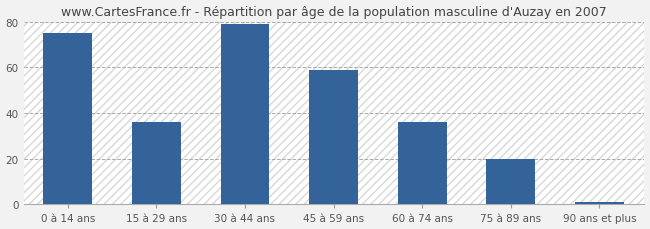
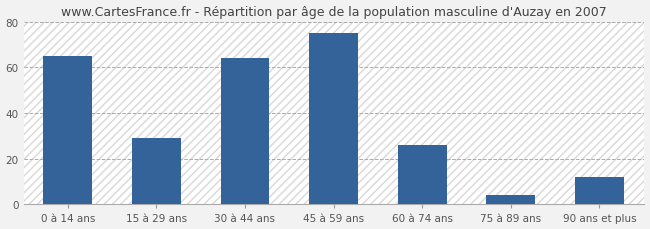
0 à 14 ans: 75 -> 65
15 à 29 ans: 36 -> 29
30 à 44 ans: 79 -> 64
45 à 59 ans: 59 -> 75
60 à 74 ans: 36 -> 26
75 à 89 ans: 20 -> 4
90 ans et plus: 1 -> 12
